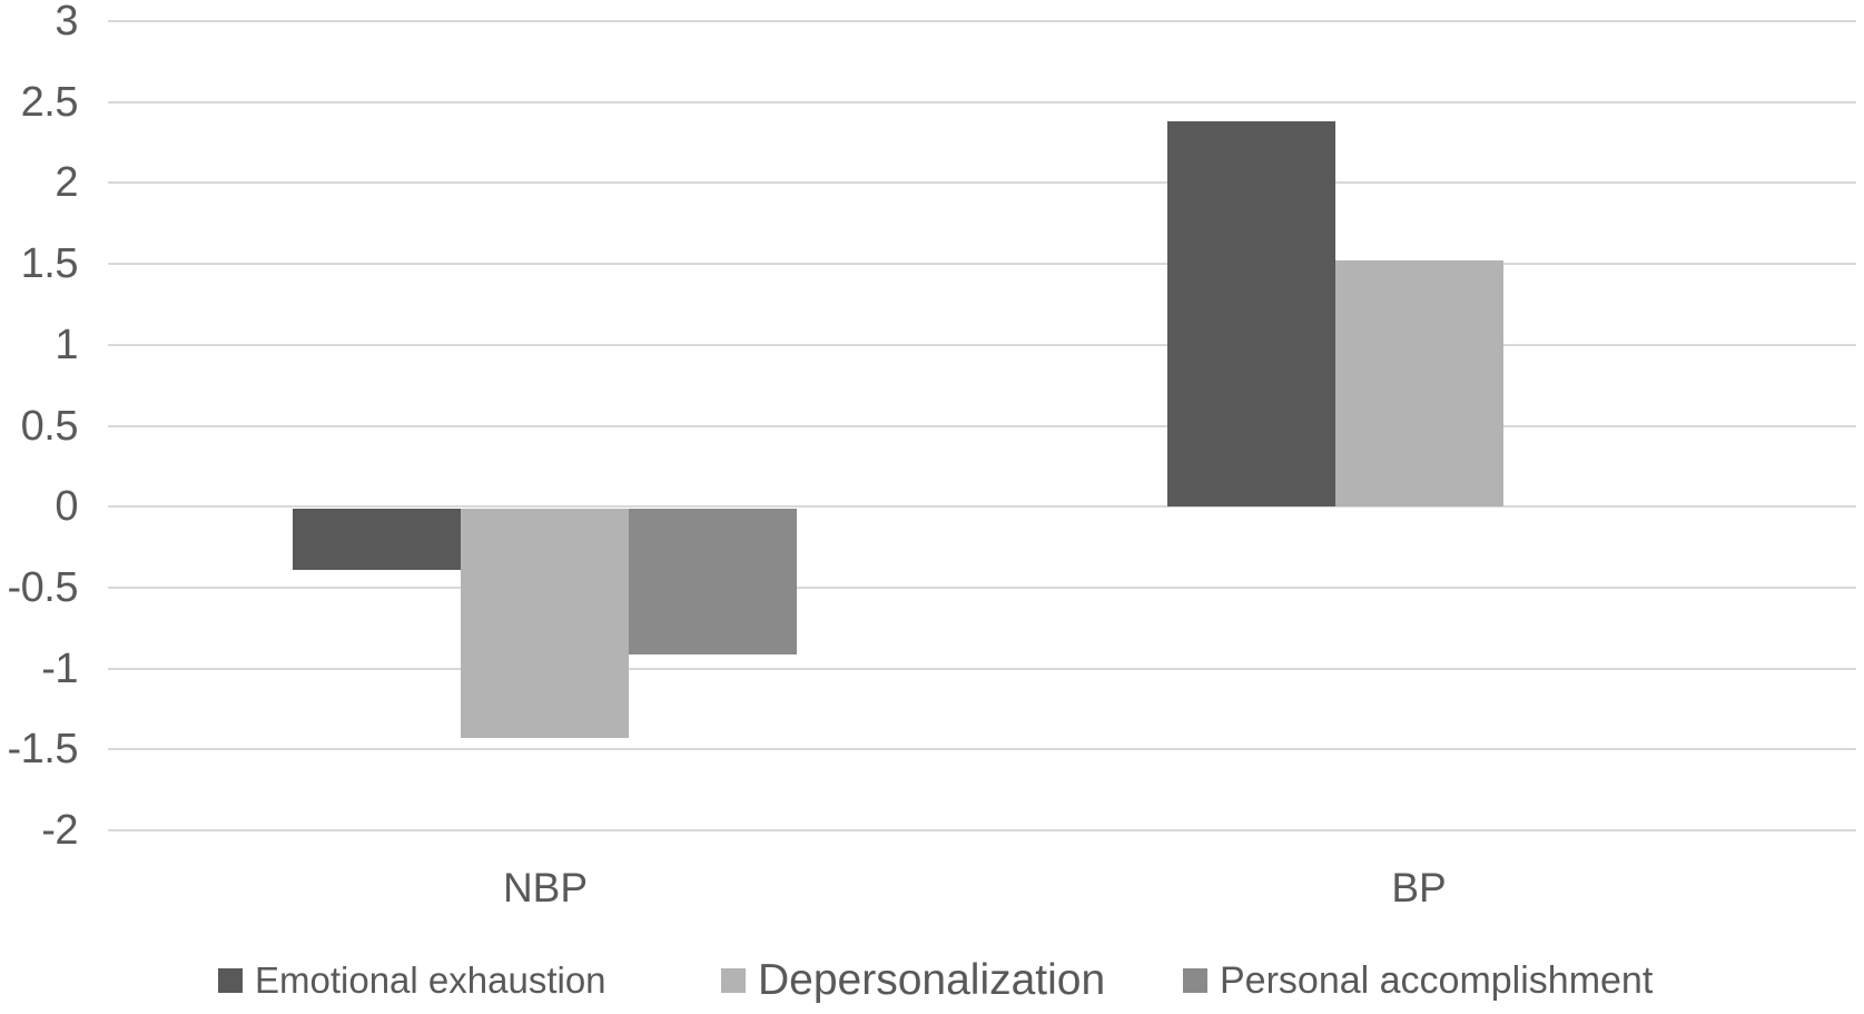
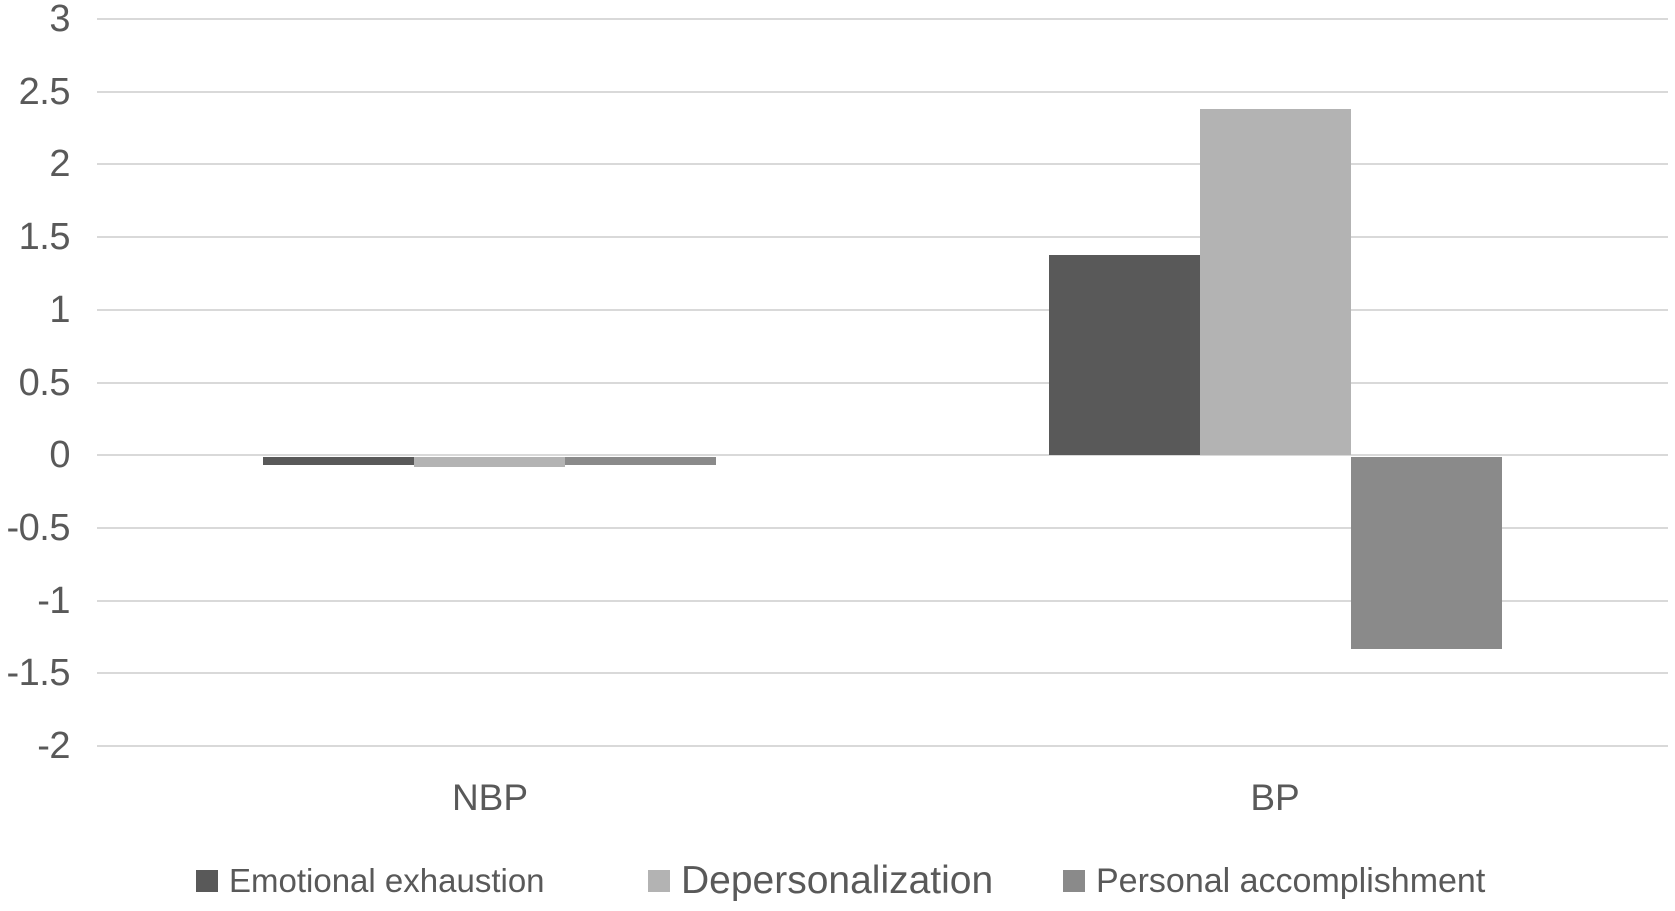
Emotional exhaustion/NBP: -0.39 -> -0.07
Depersonalization/NBP: -1.43 -> -0.08
Personal accomplishment/NBP: -0.91 -> -0.07
Emotional exhaustion/BP: 2.38 -> 1.38
Depersonalization/BP: 1.52 -> 2.38
Personal accomplishment/BP: -0.01 -> -1.33
